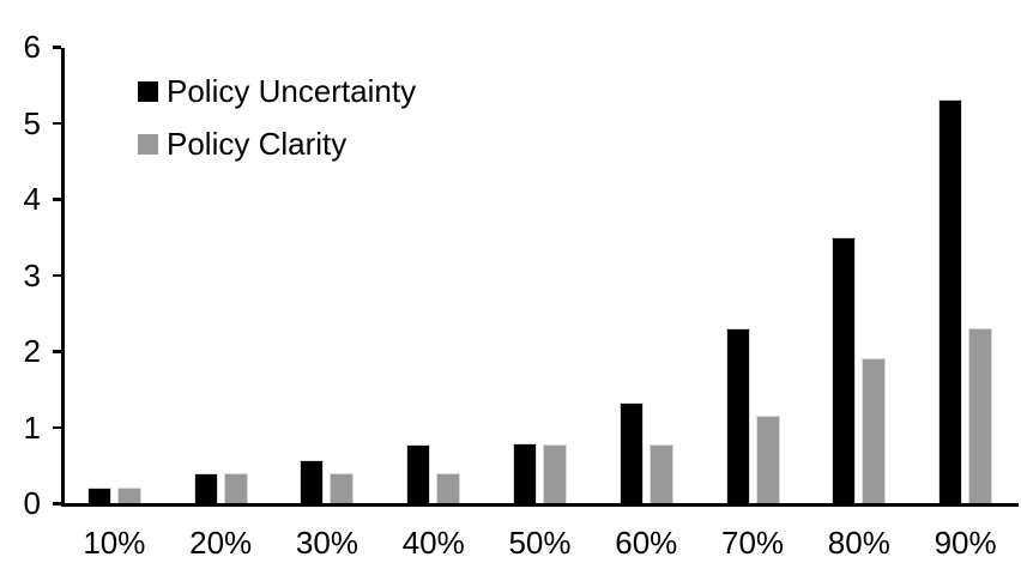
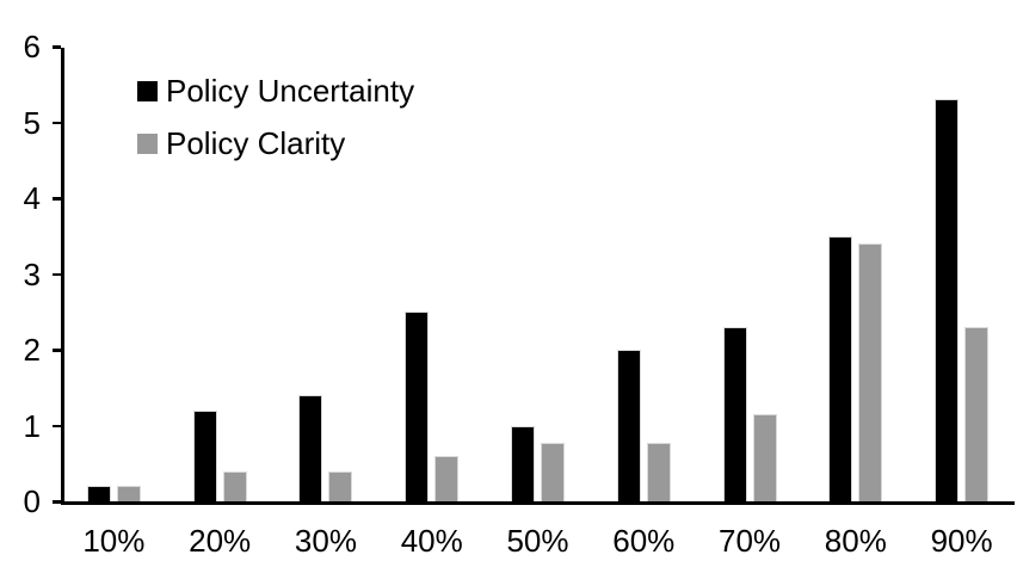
Policy Uncertainty/20%: 0.4 -> 1.2
Policy Uncertainty/30%: 0.6 -> 1.4
Policy Uncertainty/40%: 0.8 -> 2.5
Policy Clarity/40%: 0.4 -> 0.6
Policy Uncertainty/50%: 0.8 -> 1.0
Policy Uncertainty/60%: 1.3 -> 2.0
Policy Clarity/80%: 1.9 -> 3.4
